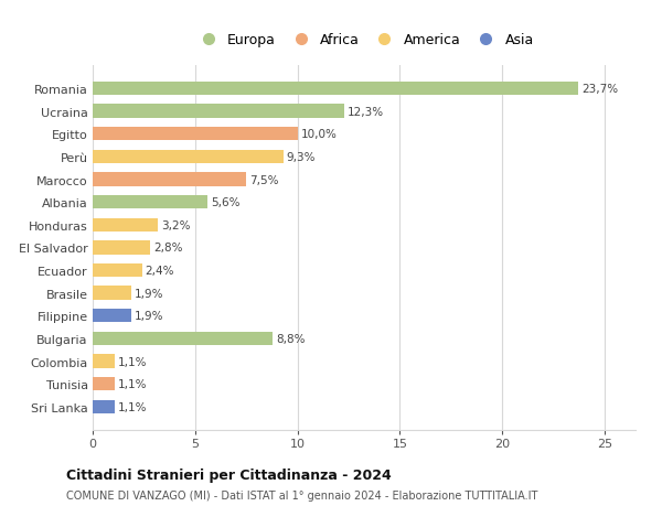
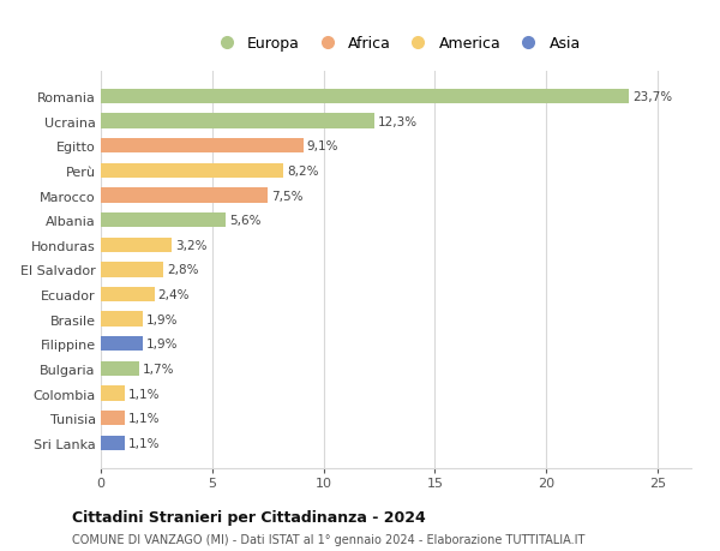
Egitto: 10,0% -> 9,1%
Perù: 9,3% -> 8,2%
Bulgaria: 8,8% -> 1,7%
